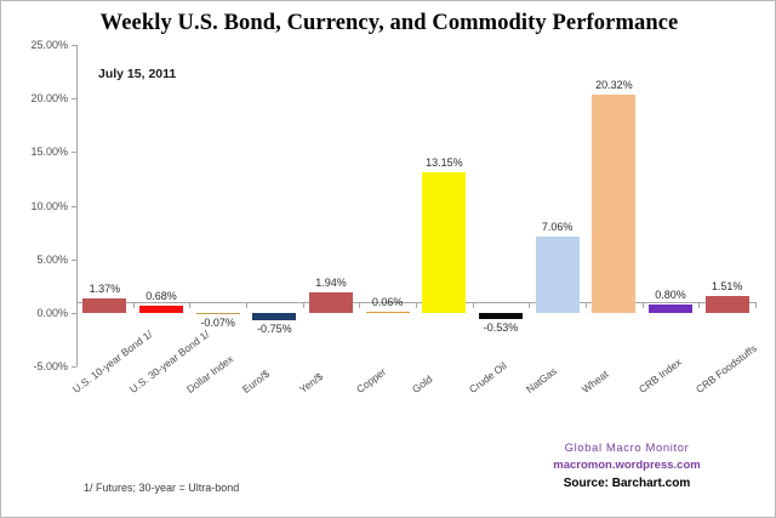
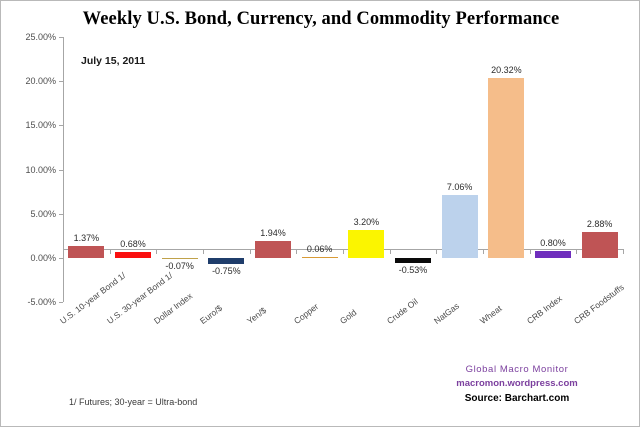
Gold: 13.15% -> 3.20%
CRB Foodstuffs: 1.51% -> 2.88%
